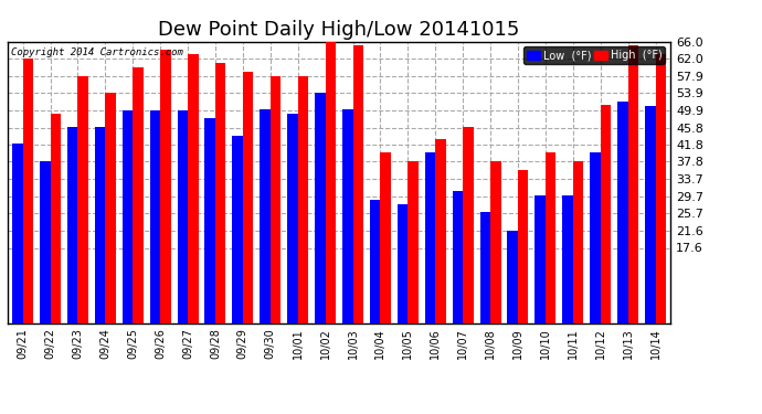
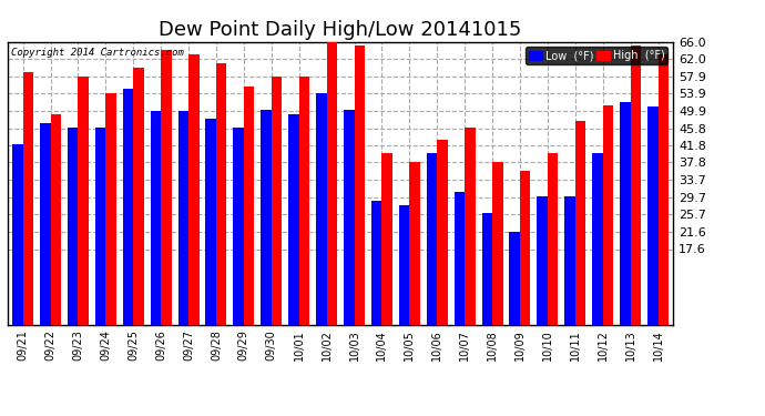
High (°F)/09/21: 62.0 -> 59.0
Low (°F)/09/22: 37.9 -> 47.0
Low (°F)/09/25: 49.9 -> 55.0
Low (°F)/09/29: 43.9 -> 46.0
High (°F)/09/29: 59.0 -> 55.5
High (°F)/10/11: 38.0 -> 47.5
